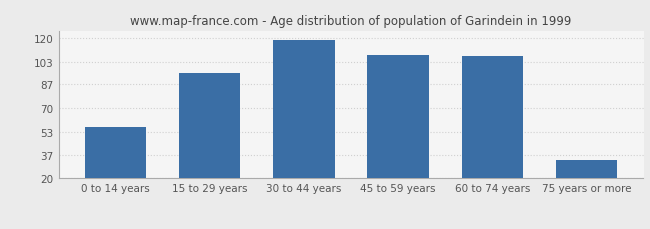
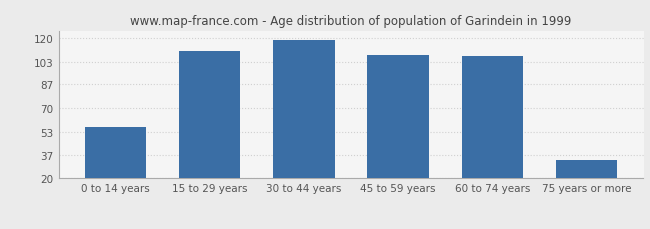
15 to 29 years: 95 -> 111
